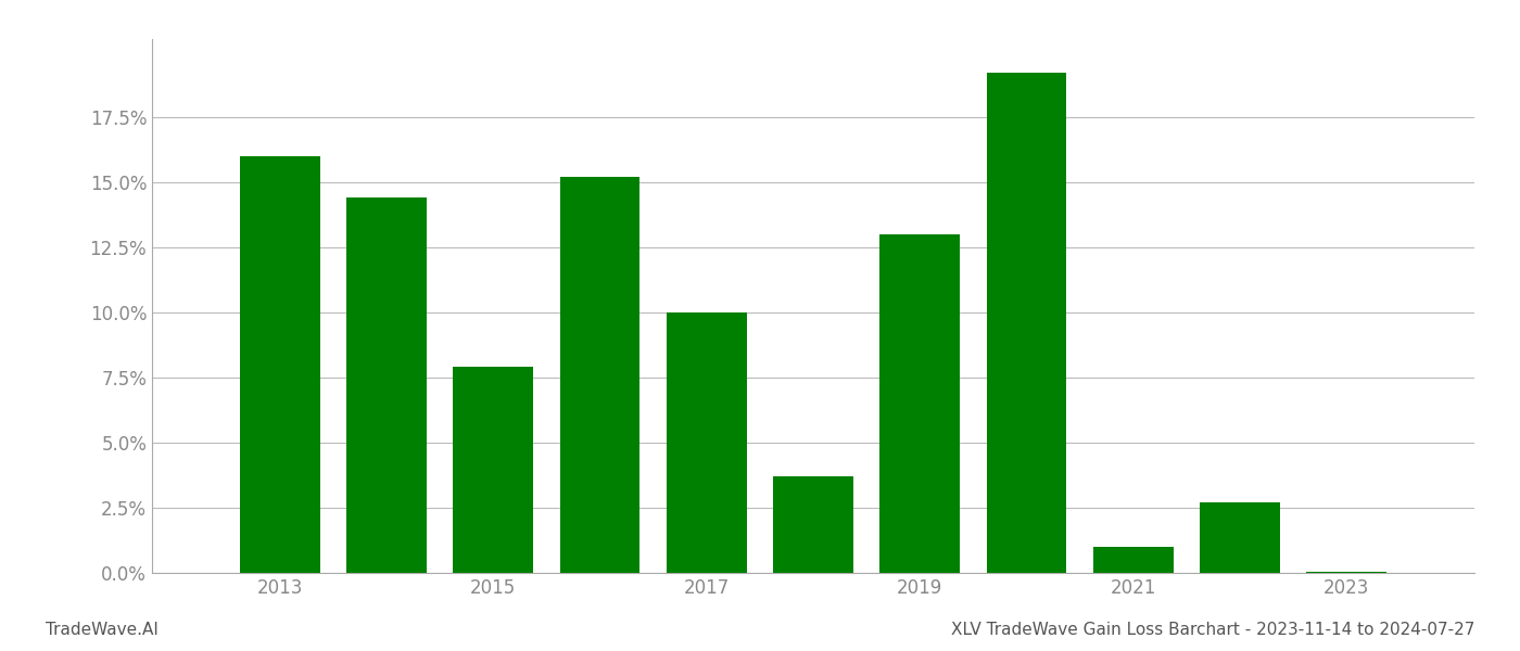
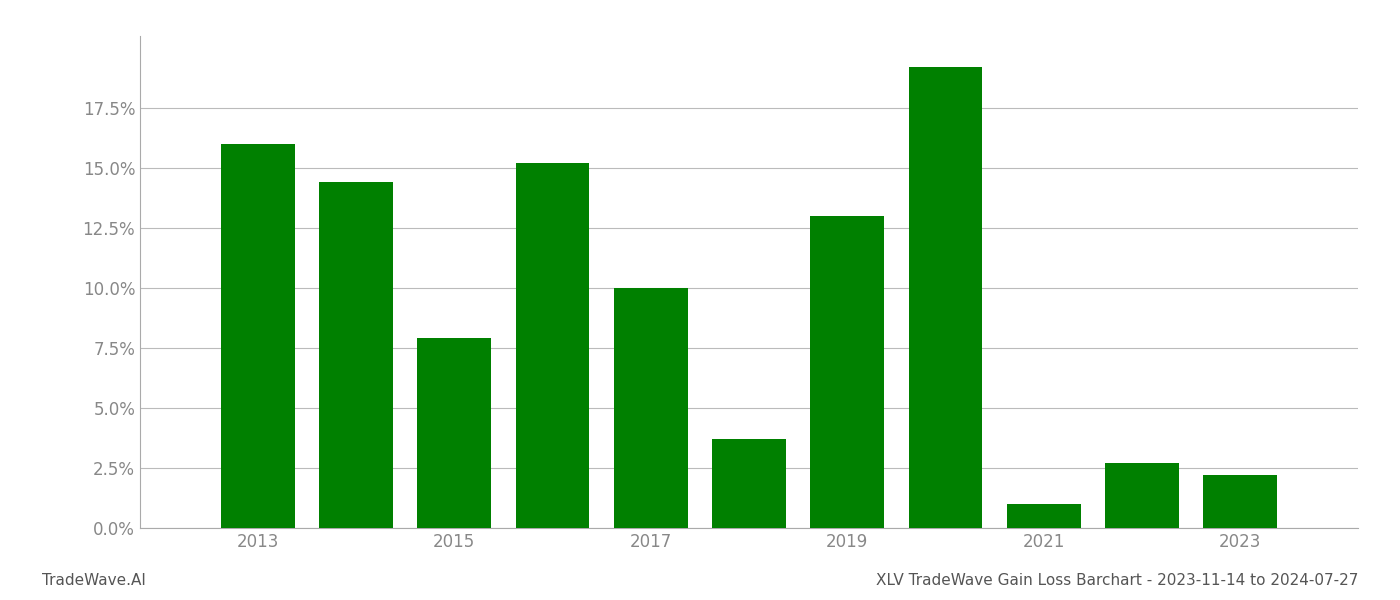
2023: 0.04% -> 2.20%
